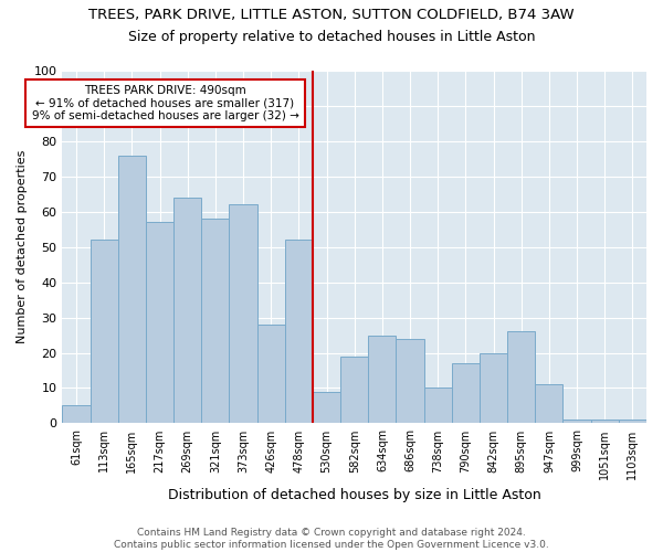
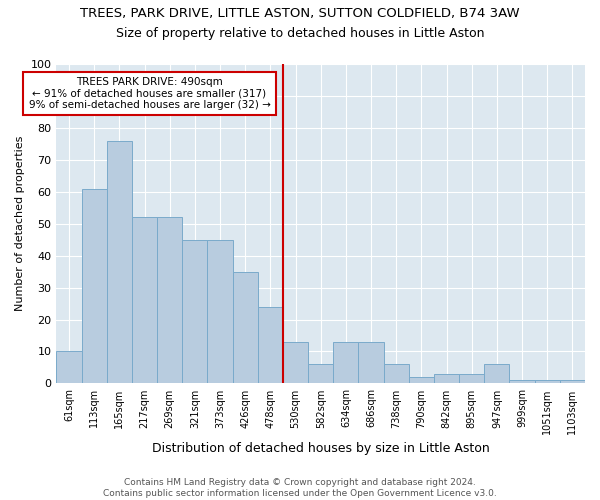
61sqm: 5 -> 10
113sqm: 52 -> 61
217sqm: 57 -> 52
269sqm: 64 -> 52
321sqm: 58 -> 45
373sqm: 62 -> 45
426sqm: 28 -> 35
478sqm: 52 -> 24
530sqm: 9 -> 13
582sqm: 19 -> 6
634sqm: 25 -> 13
686sqm: 24 -> 13
738sqm: 10 -> 6
790sqm: 17 -> 2
842sqm: 20 -> 3
895sqm: 26 -> 3
947sqm: 11 -> 6
